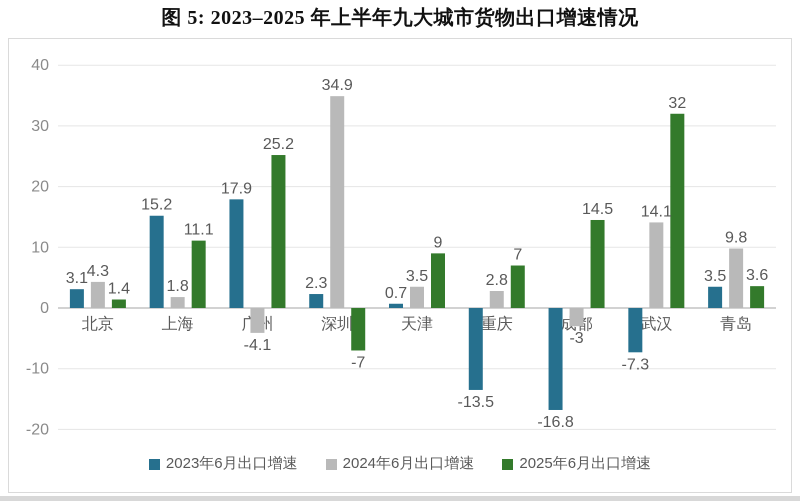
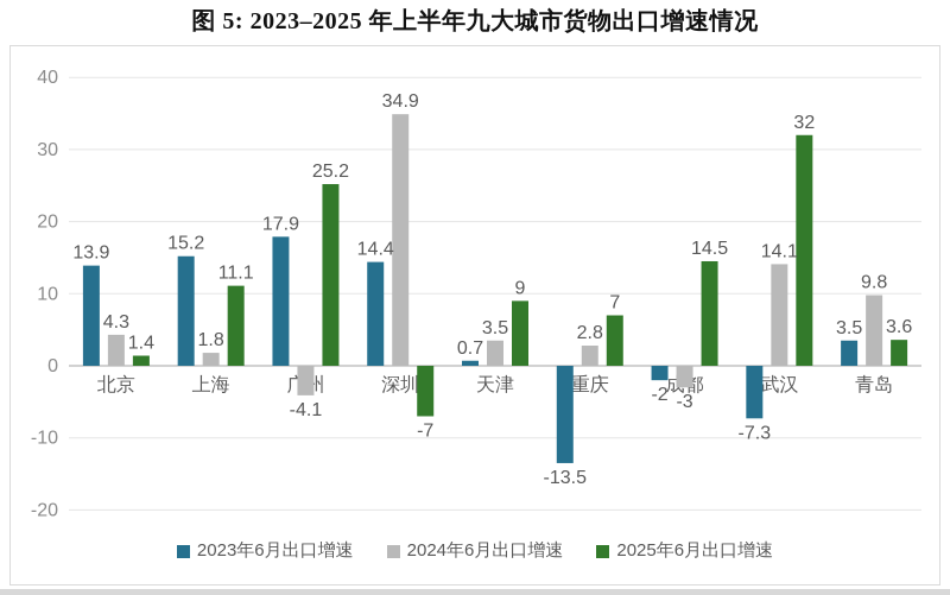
2023年6月出口增速/北京: 3.1 -> 13.9
2023年6月出口增速/深圳: 2.3 -> 14.4
2023年6月出口增速/成都: -16.8 -> -2
